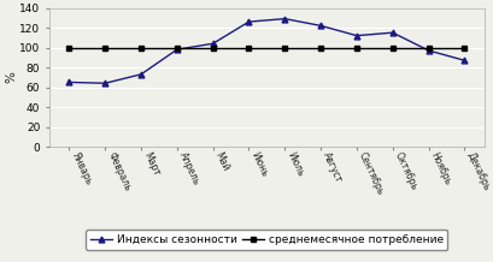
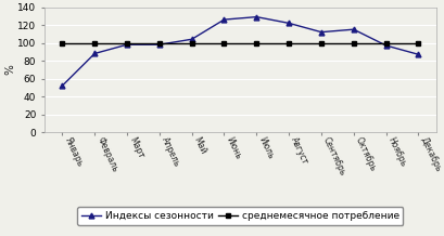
Индексы сезонности/Январь: 65 -> 52
Индексы сезонности/Февраль: 64 -> 88
Индексы сезонности/Март: 73 -> 98
